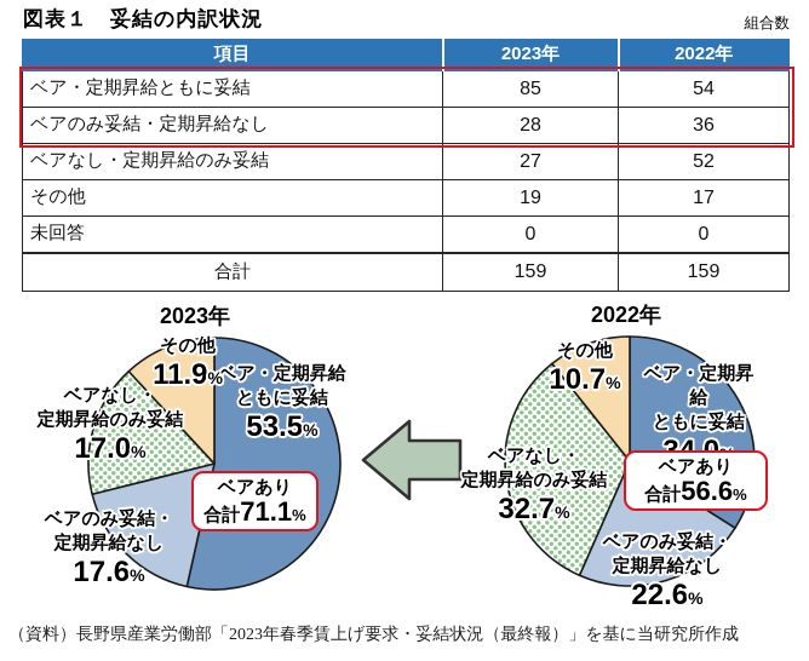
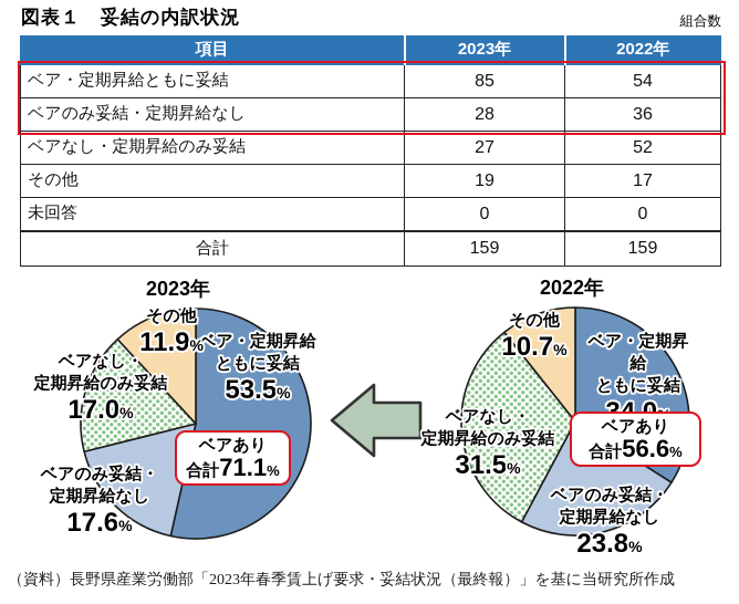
2022年/ベアのみ妥結・ 定期昇給なし: 22.6 -> 23.8
2022年/ベアなし・ 定期昇給のみ妥結: 32.7 -> 31.5
